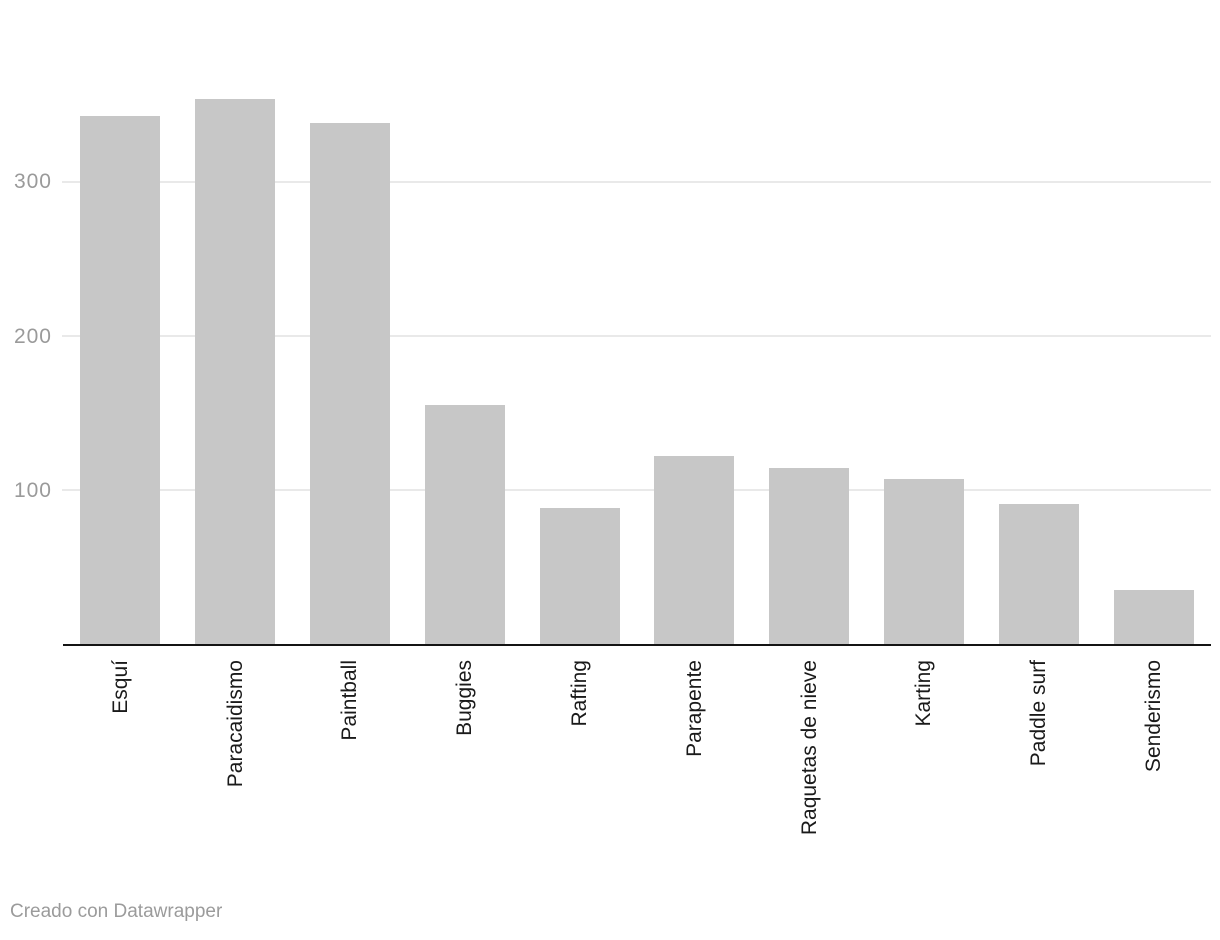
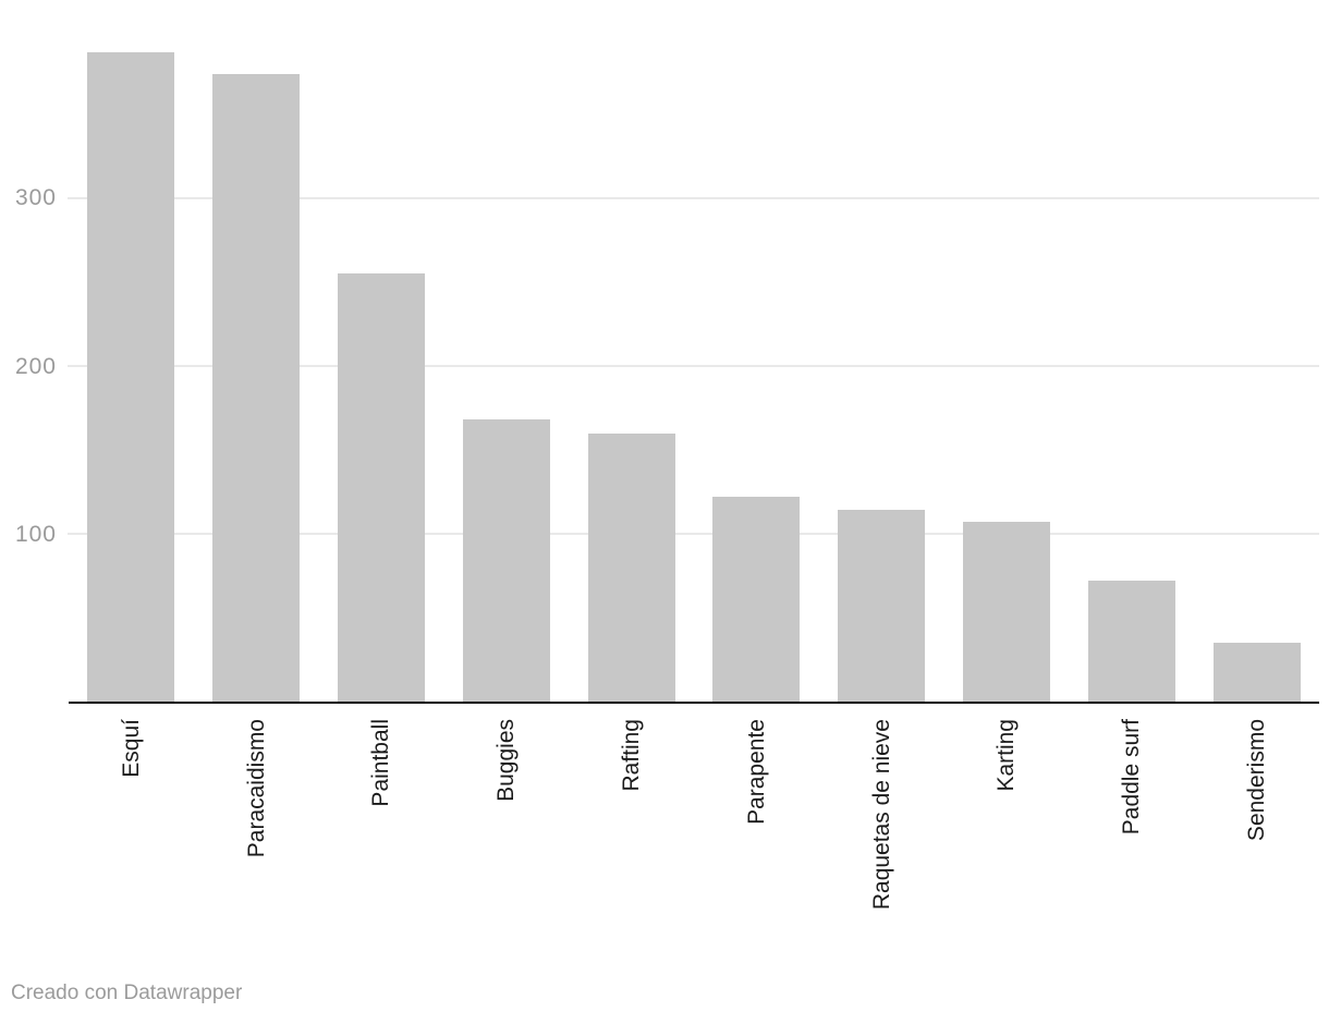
Esquí: 343 -> 387
Paracaidismo: 354 -> 374
Paintball: 338 -> 255
Buggies: 155 -> 168
Rafting: 88 -> 160
Paddle surf: 91 -> 72
